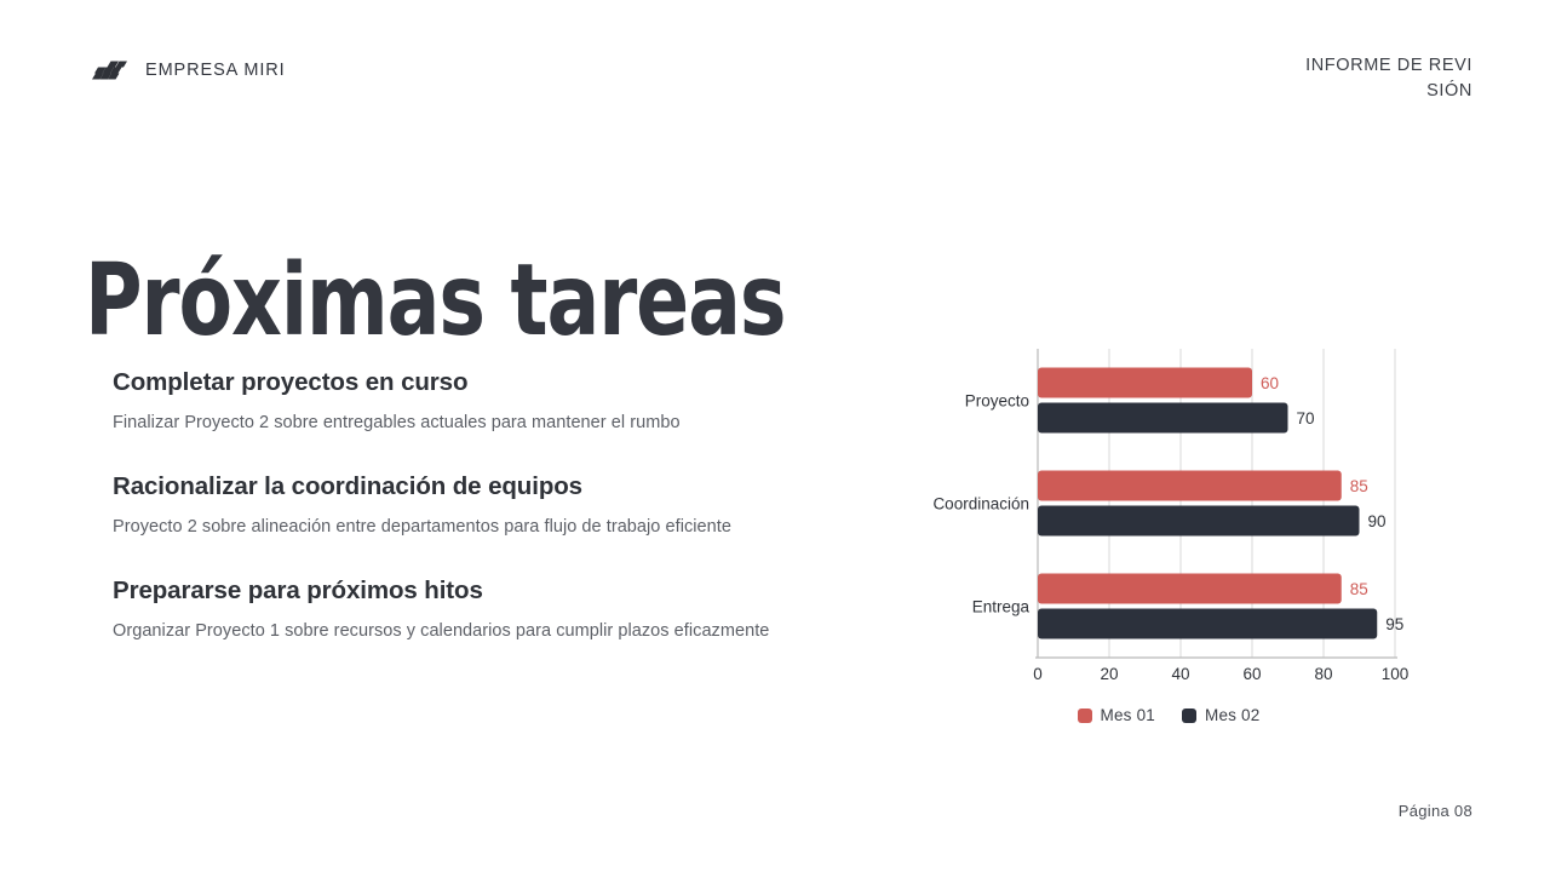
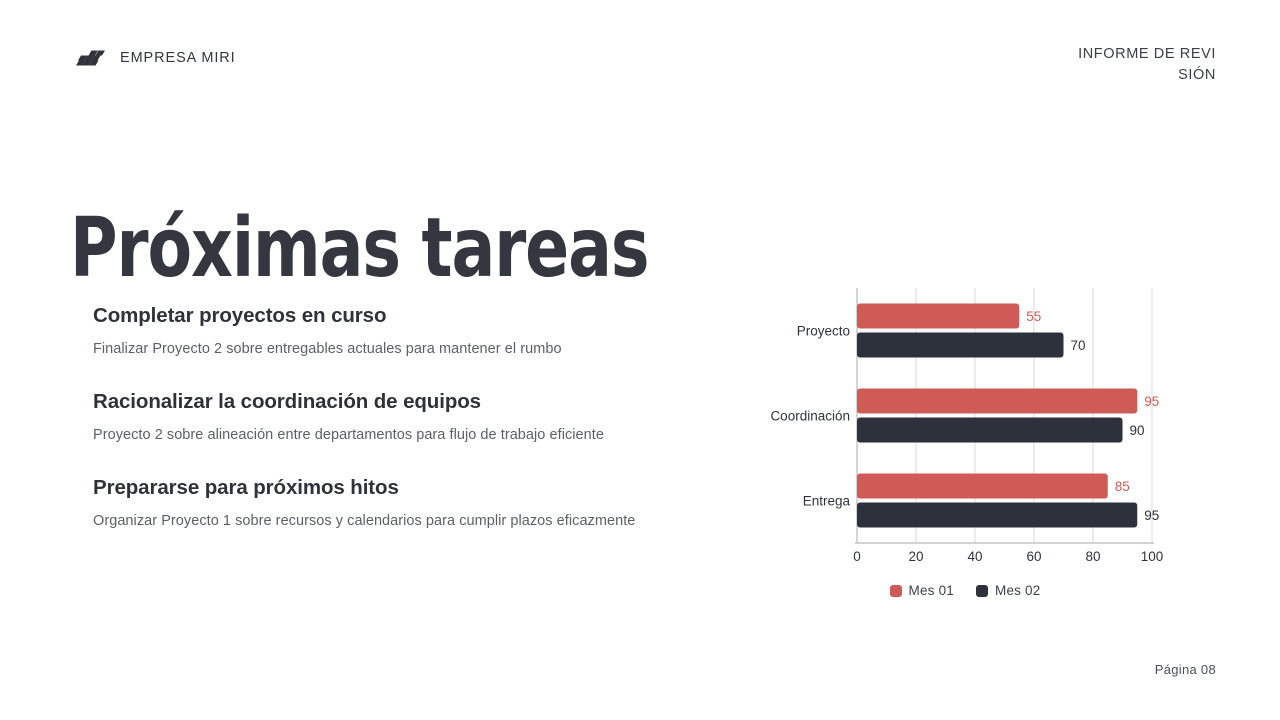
Mes 01/Proyecto: 60 -> 55
Mes 01/Coordinación: 85 -> 95
